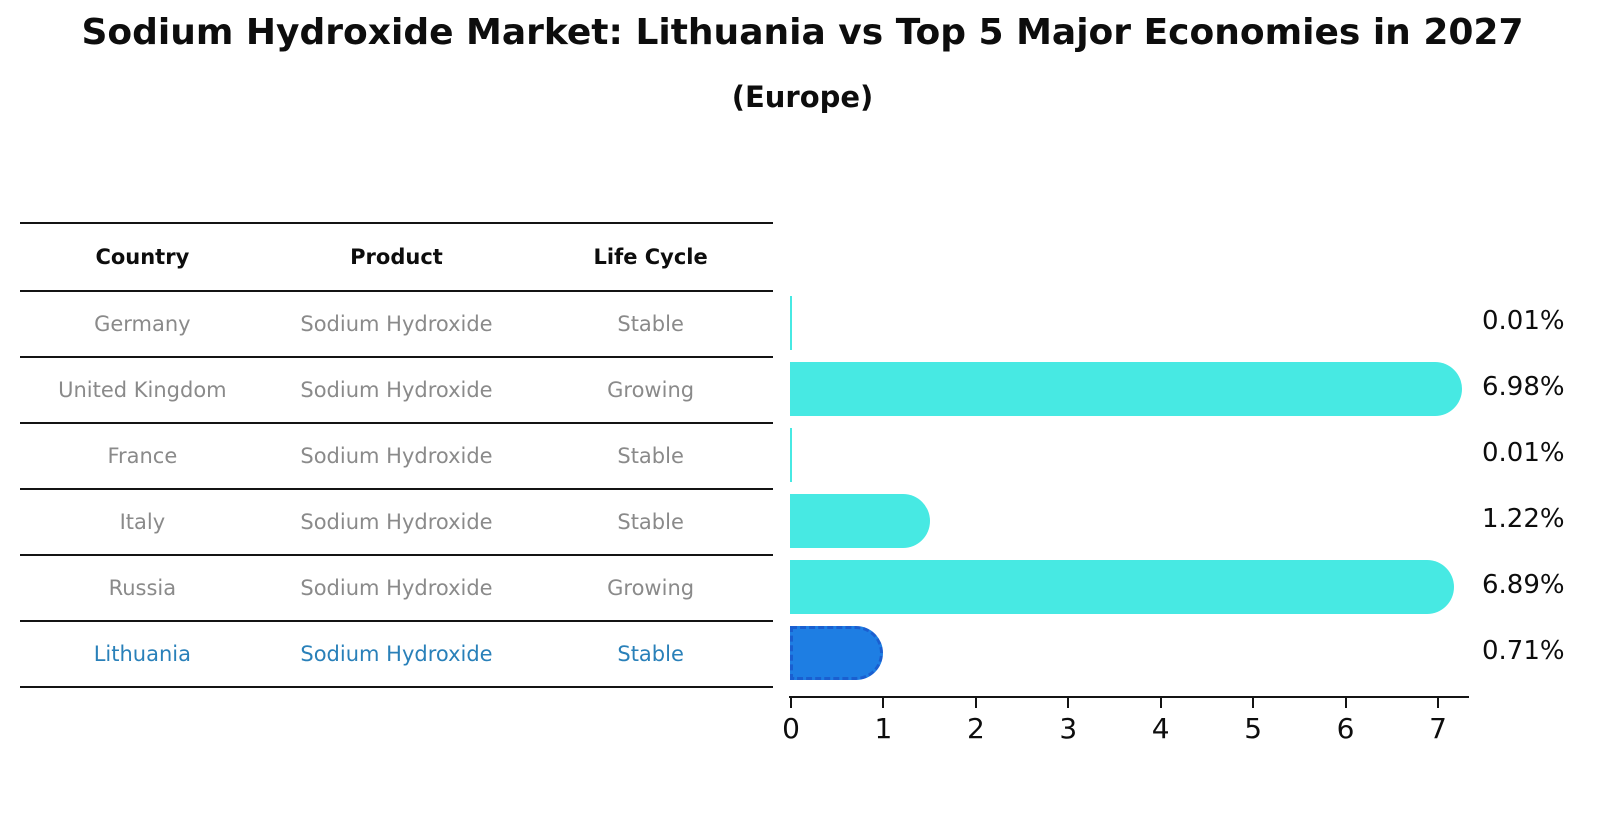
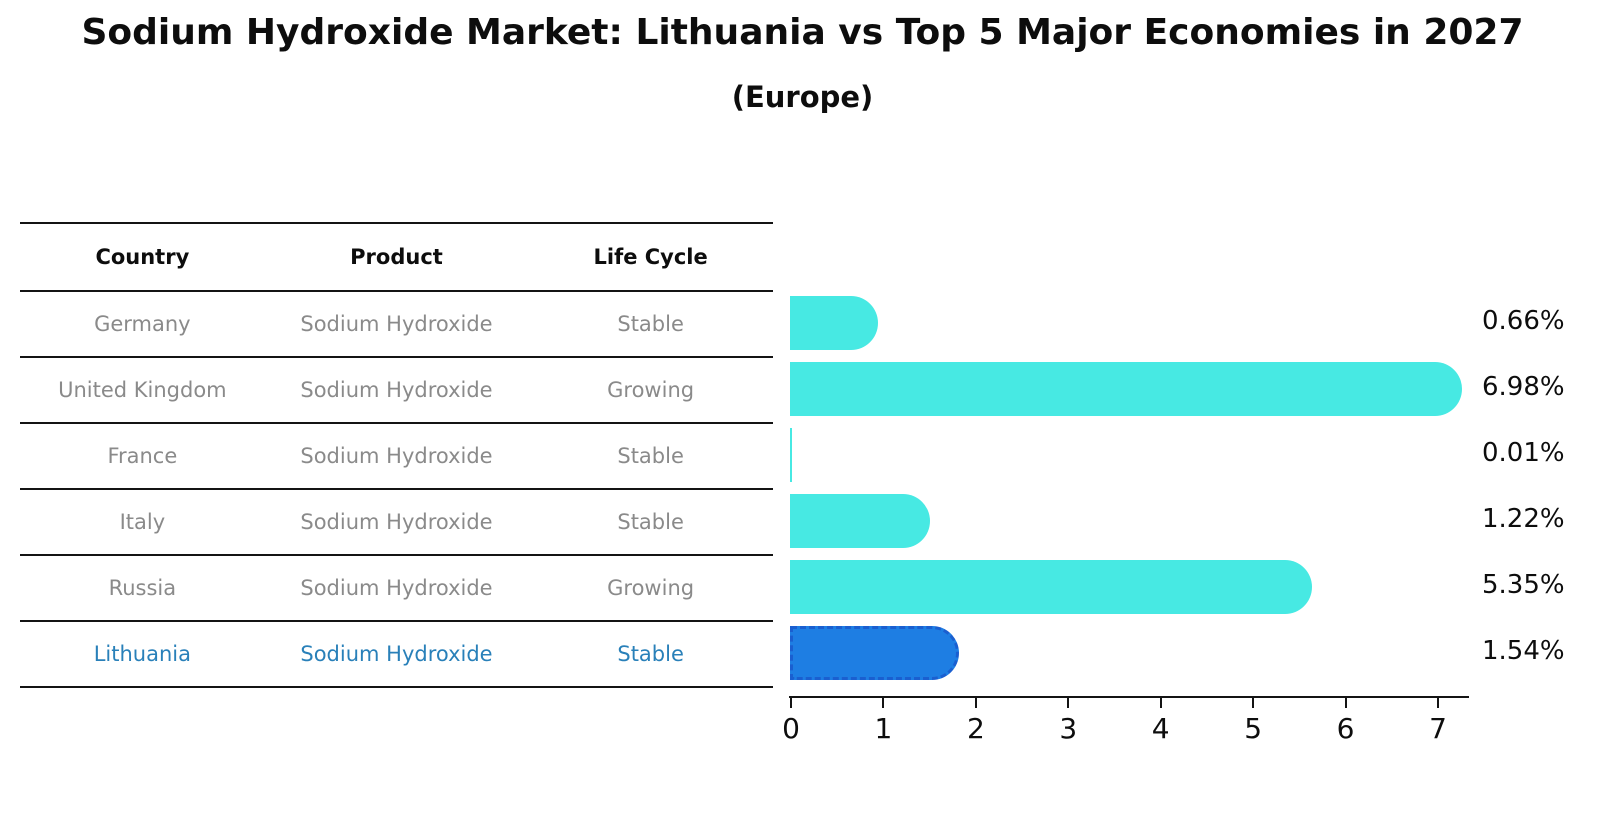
Germany: 0.01% -> 0.66%
Russia: 6.89% -> 5.35%
Lithuania: 0.71% -> 1.54%
